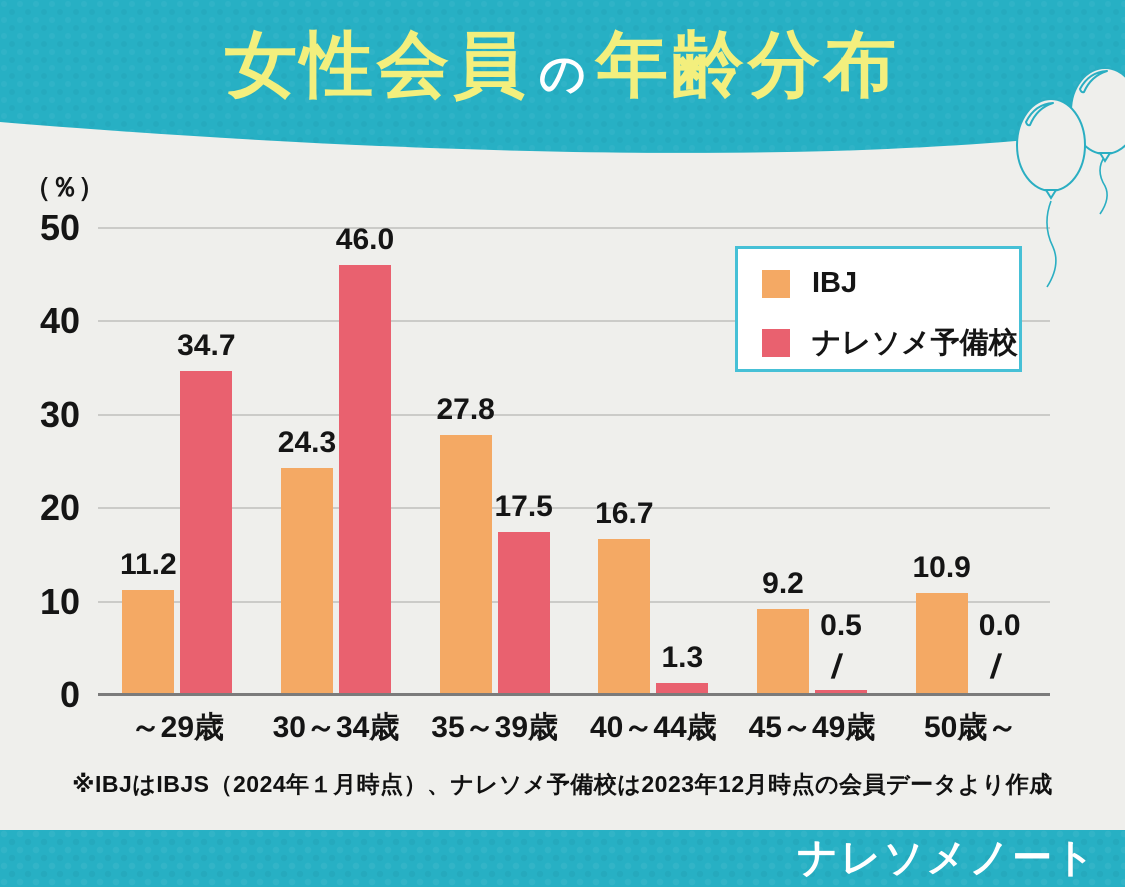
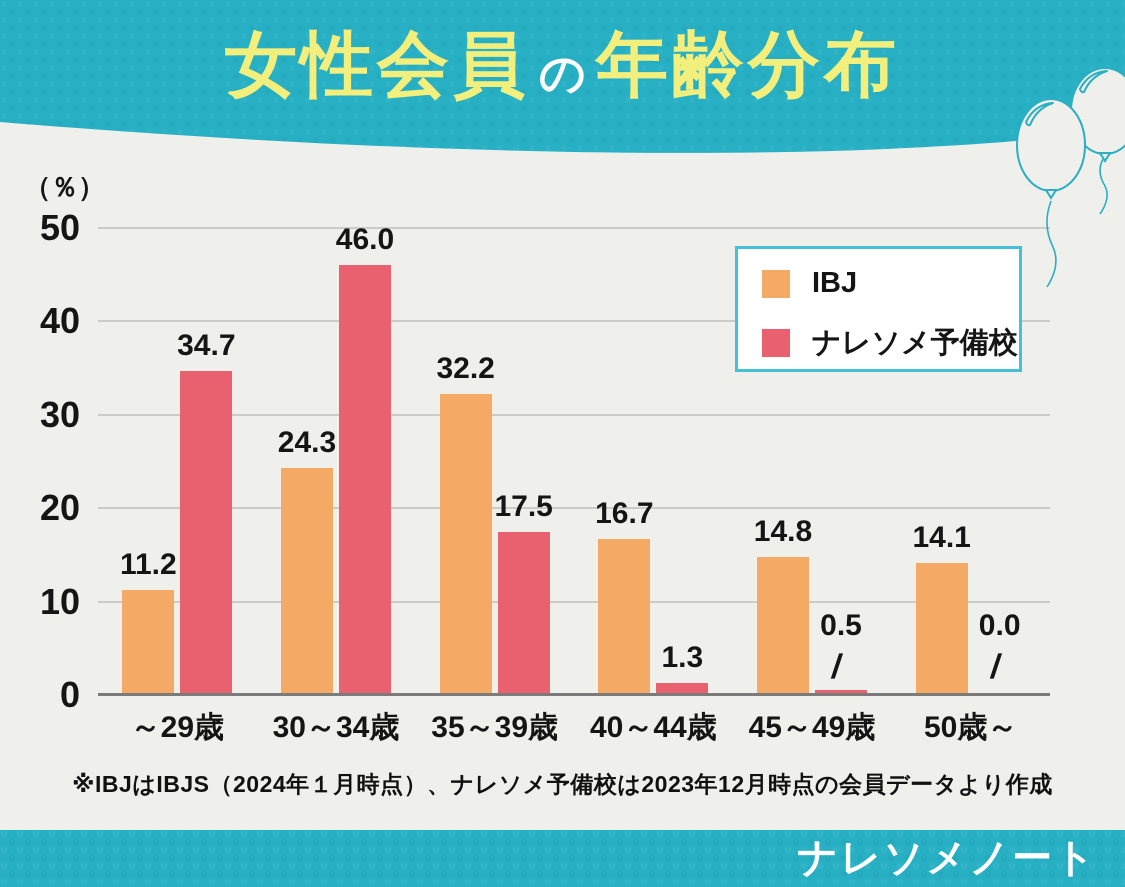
IBJ/35～39歳: 27.8 -> 32.2
IBJ/45～49歳: 9.2 -> 14.8
IBJ/50歳～: 10.9 -> 14.1
